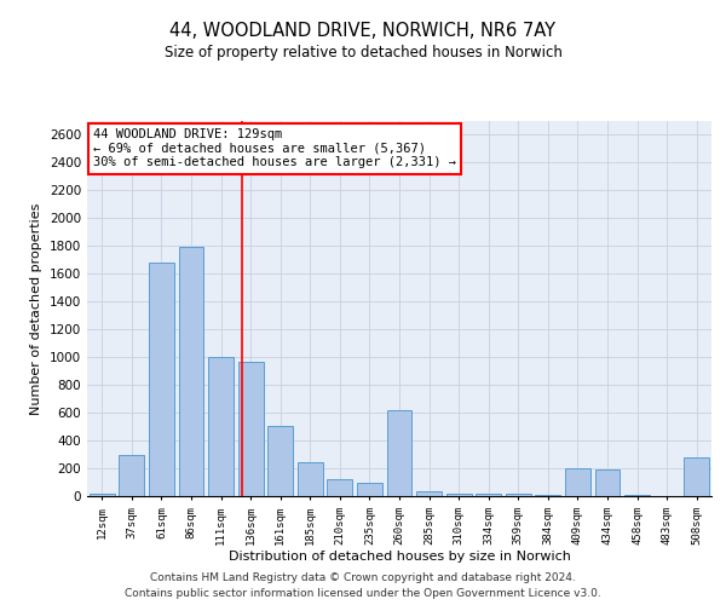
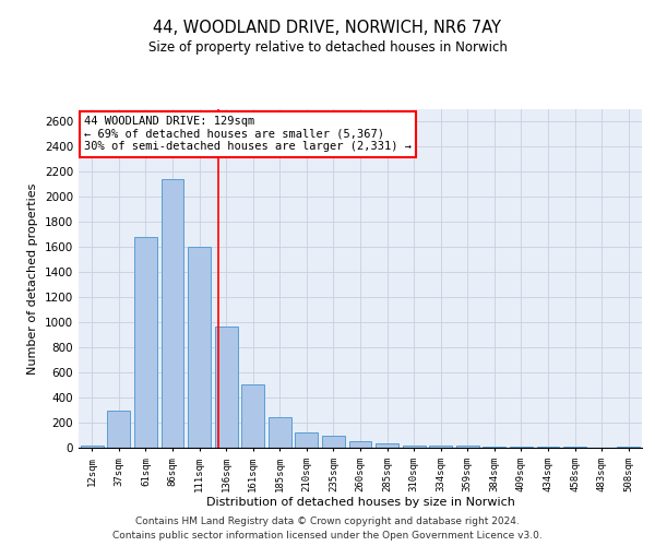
86sqm: 1790 -> 2140
111sqm: 1000 -> 1600
260sqm: 620 -> 50
409sqm: 200 -> 0
434sqm: 190 -> 10
508sqm: 280 -> 10
